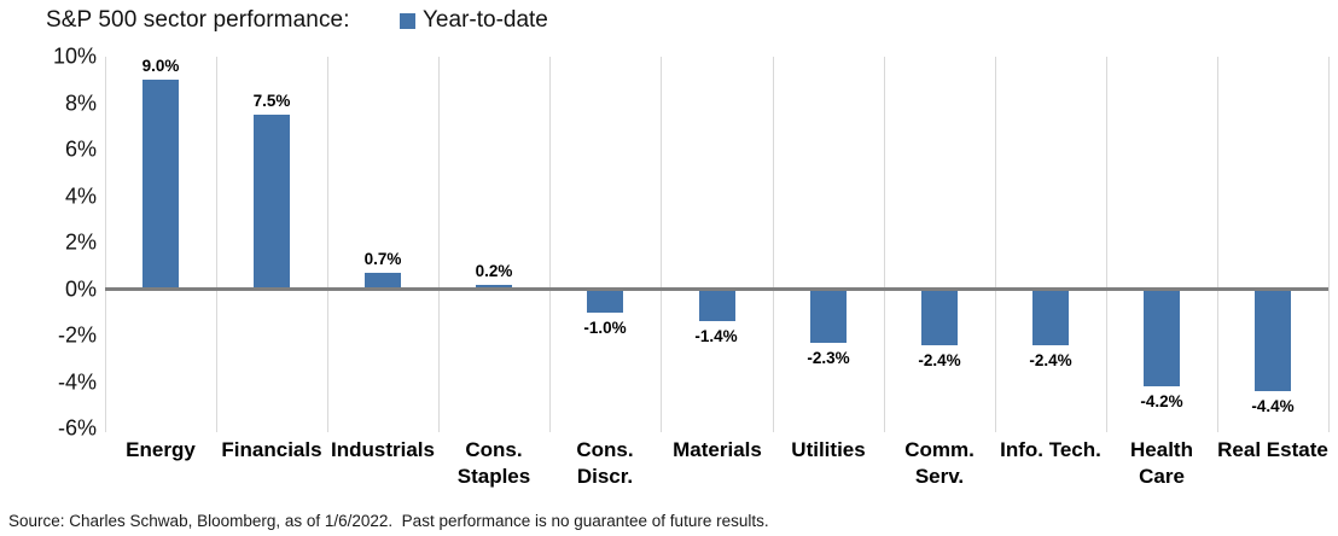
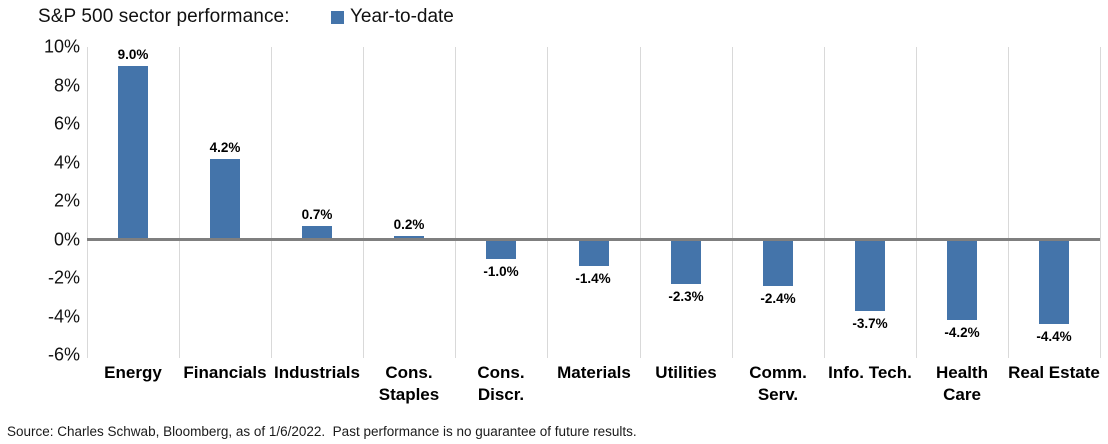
Financials: 7.5% -> 4.2%
Info. Tech.: -2.4% -> -3.7%
